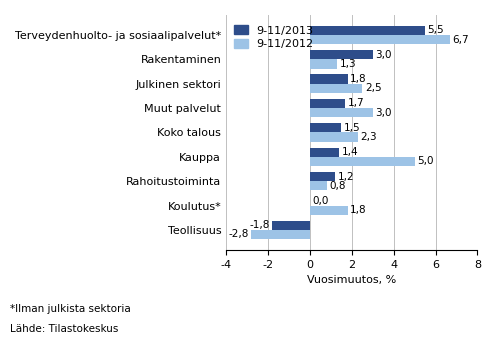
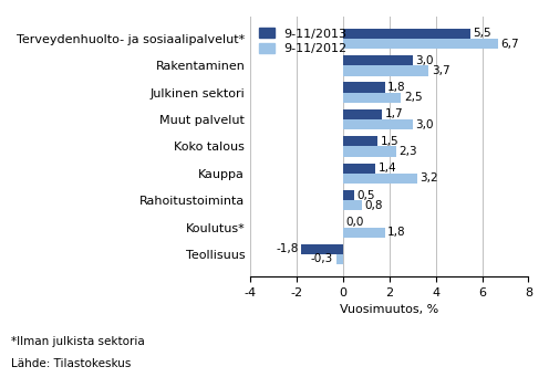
9-11/2012/Rakentaminen: 1,3 -> 3,7
9-11/2012/Kauppa: 5,0 -> 3,2
9-11/2013/Rahoitustoiminta: 1,2 -> 0,5
9-11/2012/Teollisuus: -2,8 -> -0,3
